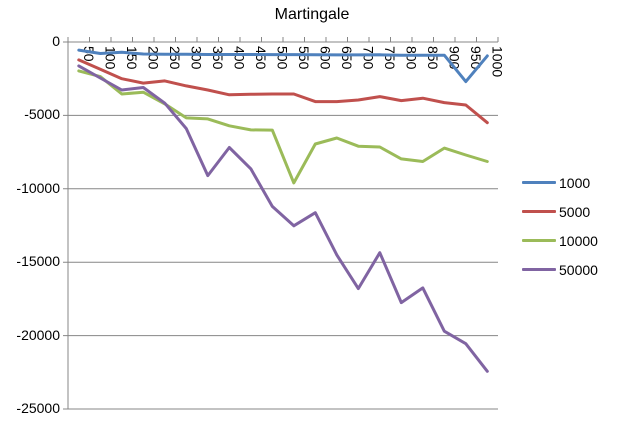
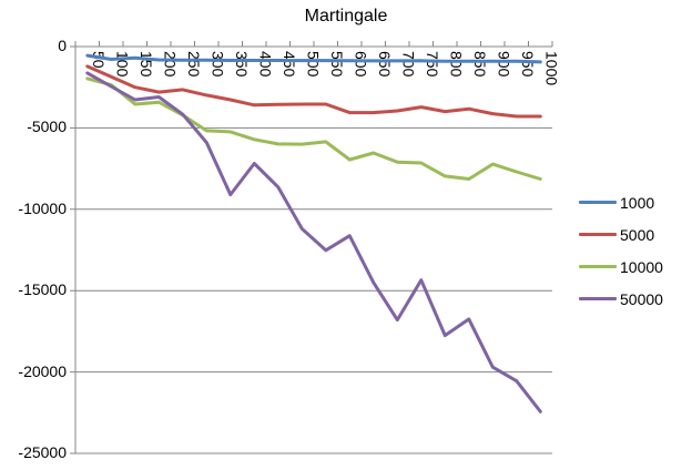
10000/550: -9600 -> -5800
1000/950: -2700 -> -900
5000/1000: -5500 -> -4300
